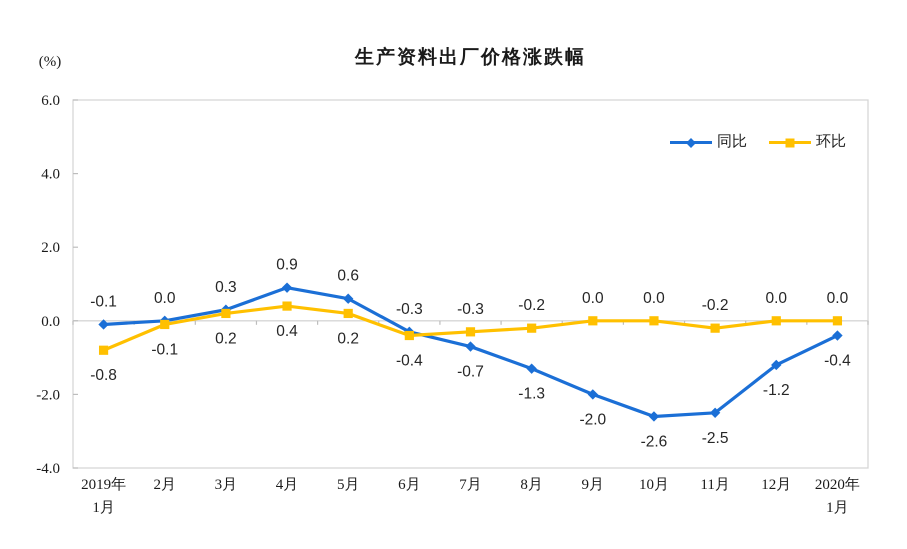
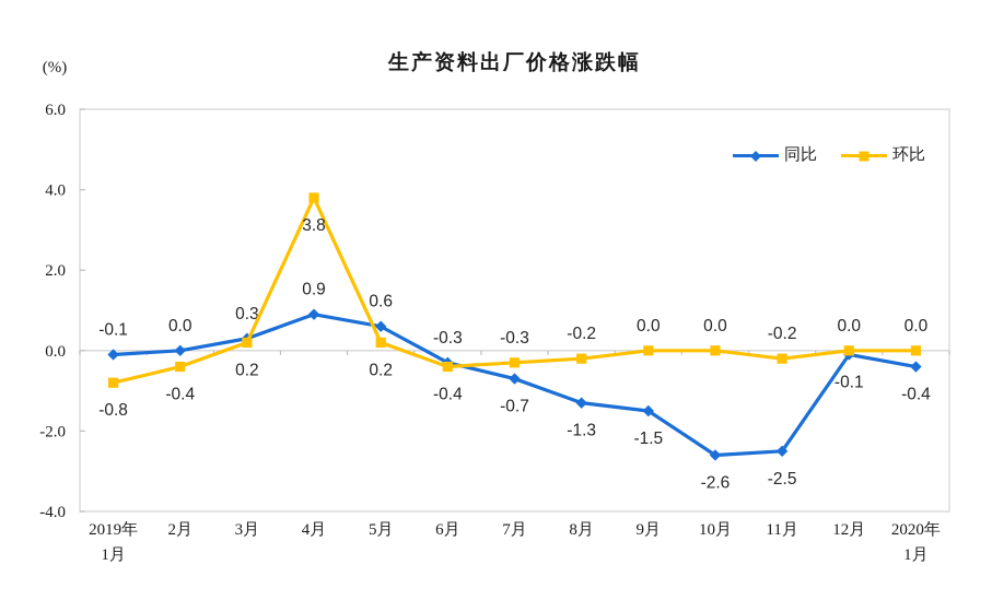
环比/2月: -0.1 -> -0.4
环比/4月: 0.4 -> 3.8
同比/9月: -2.0 -> -1.5
同比/12月: -1.2 -> -0.1
